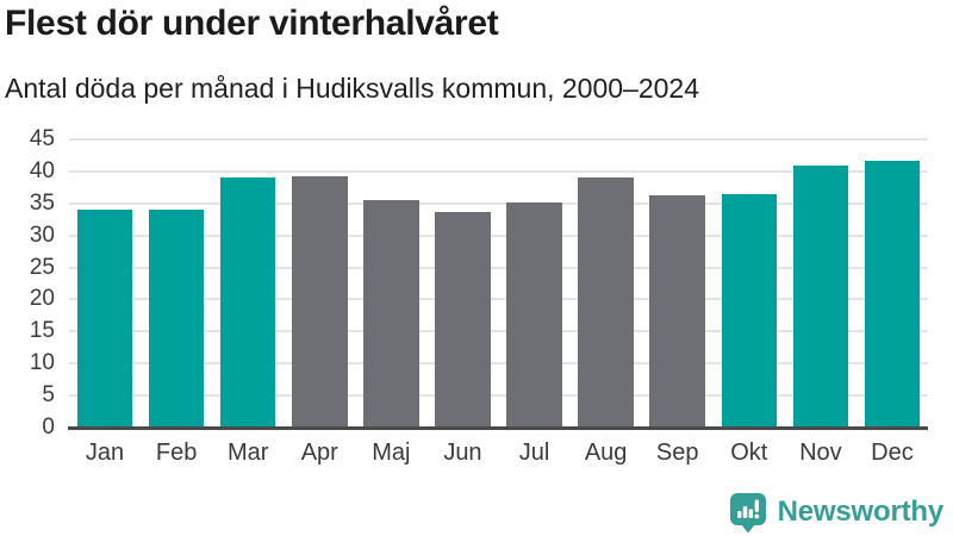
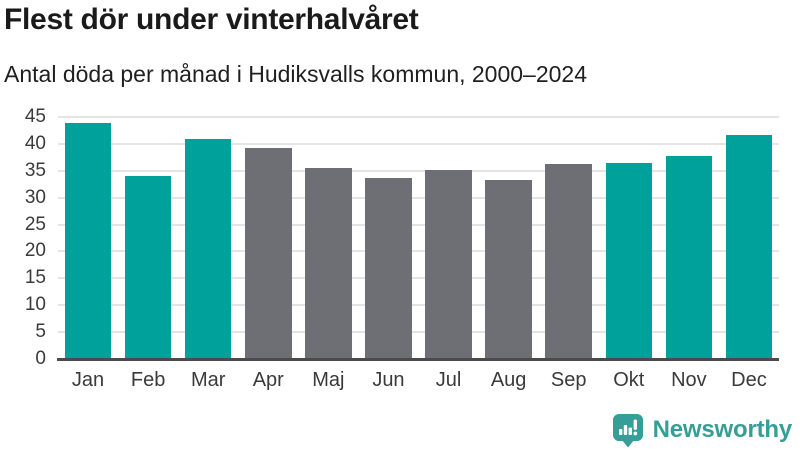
Jan: 34 -> 44
Mar: 39 -> 41
Aug: 39 -> 33
Nov: 41 -> 38
